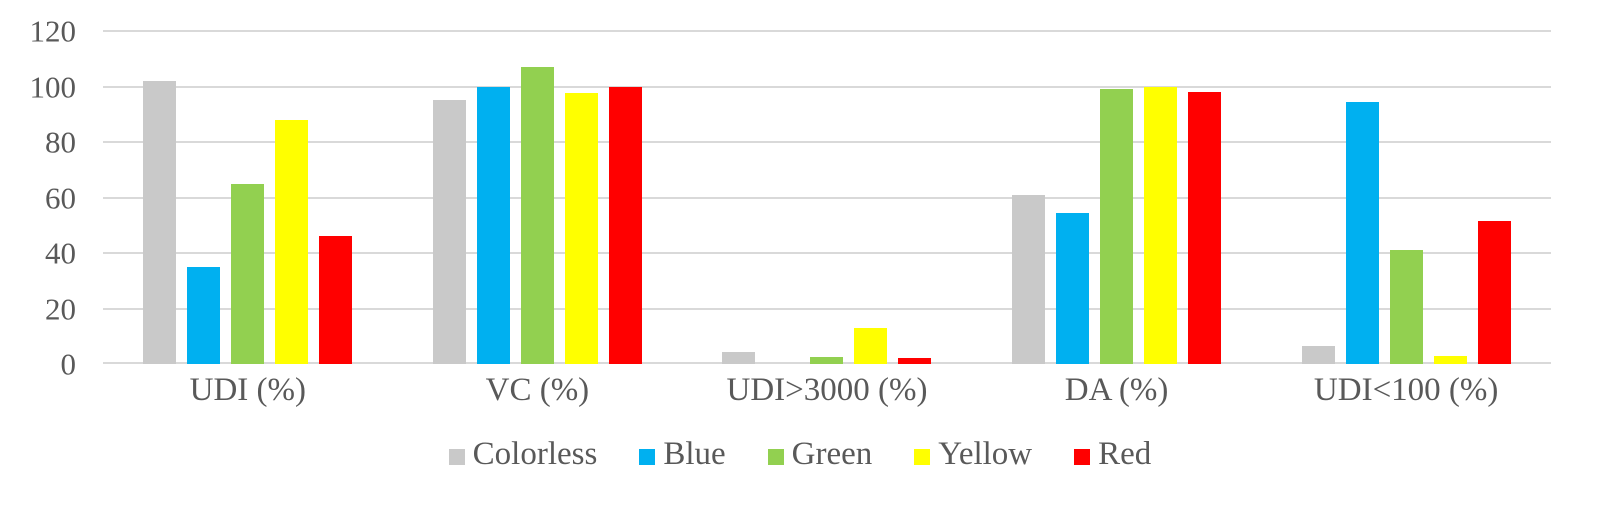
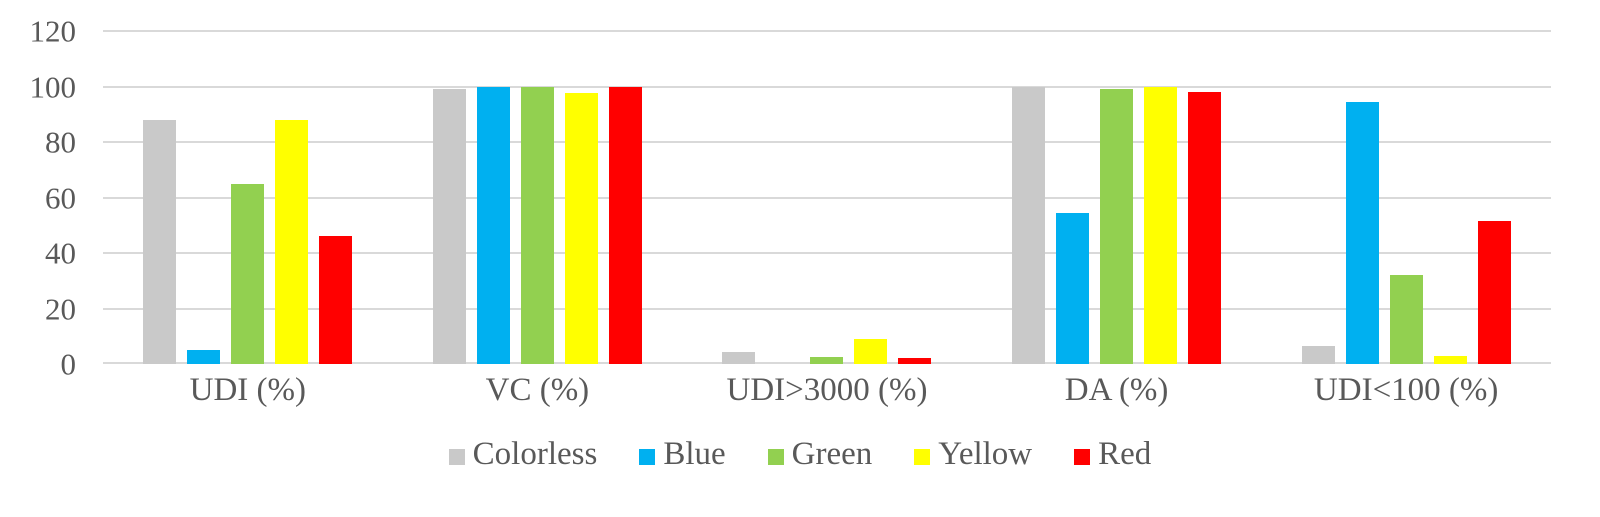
Colorless/UDI (%): 102 -> 88
Blue/UDI (%): 35 -> 5
Colorless/VC (%): 95 -> 99
Green/VC (%): 107 -> 100
Yellow/UDI>3000 (%): 13 -> 9
Colorless/DA (%): 61 -> 100
Green/UDI<100 (%): 41 -> 32
